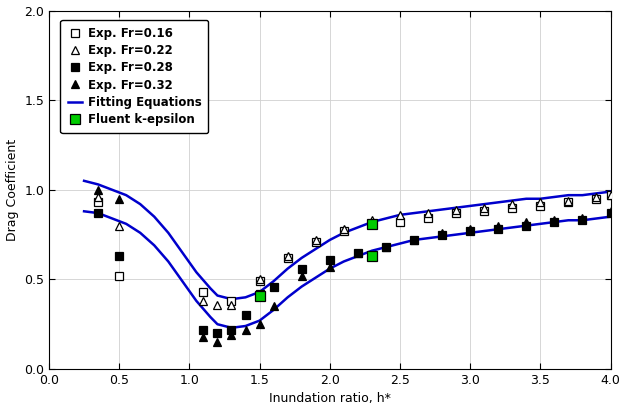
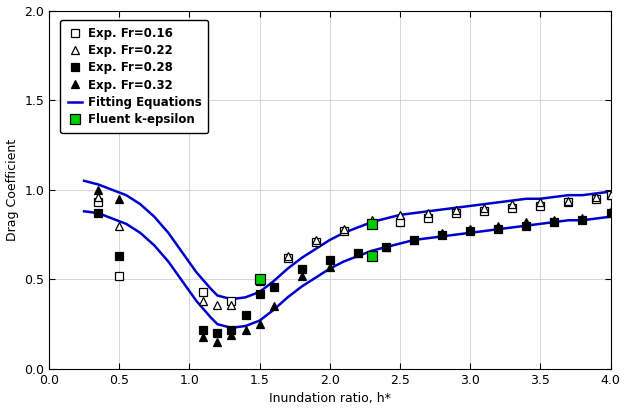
Fluent k-epsilon/1.5: 0.41 -> 0.50
